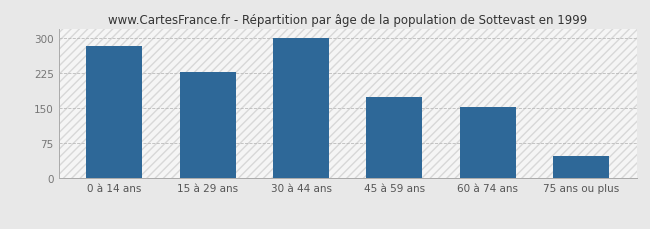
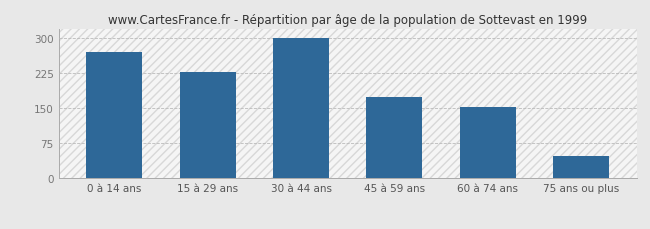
0 à 14 ans: 284 -> 270
